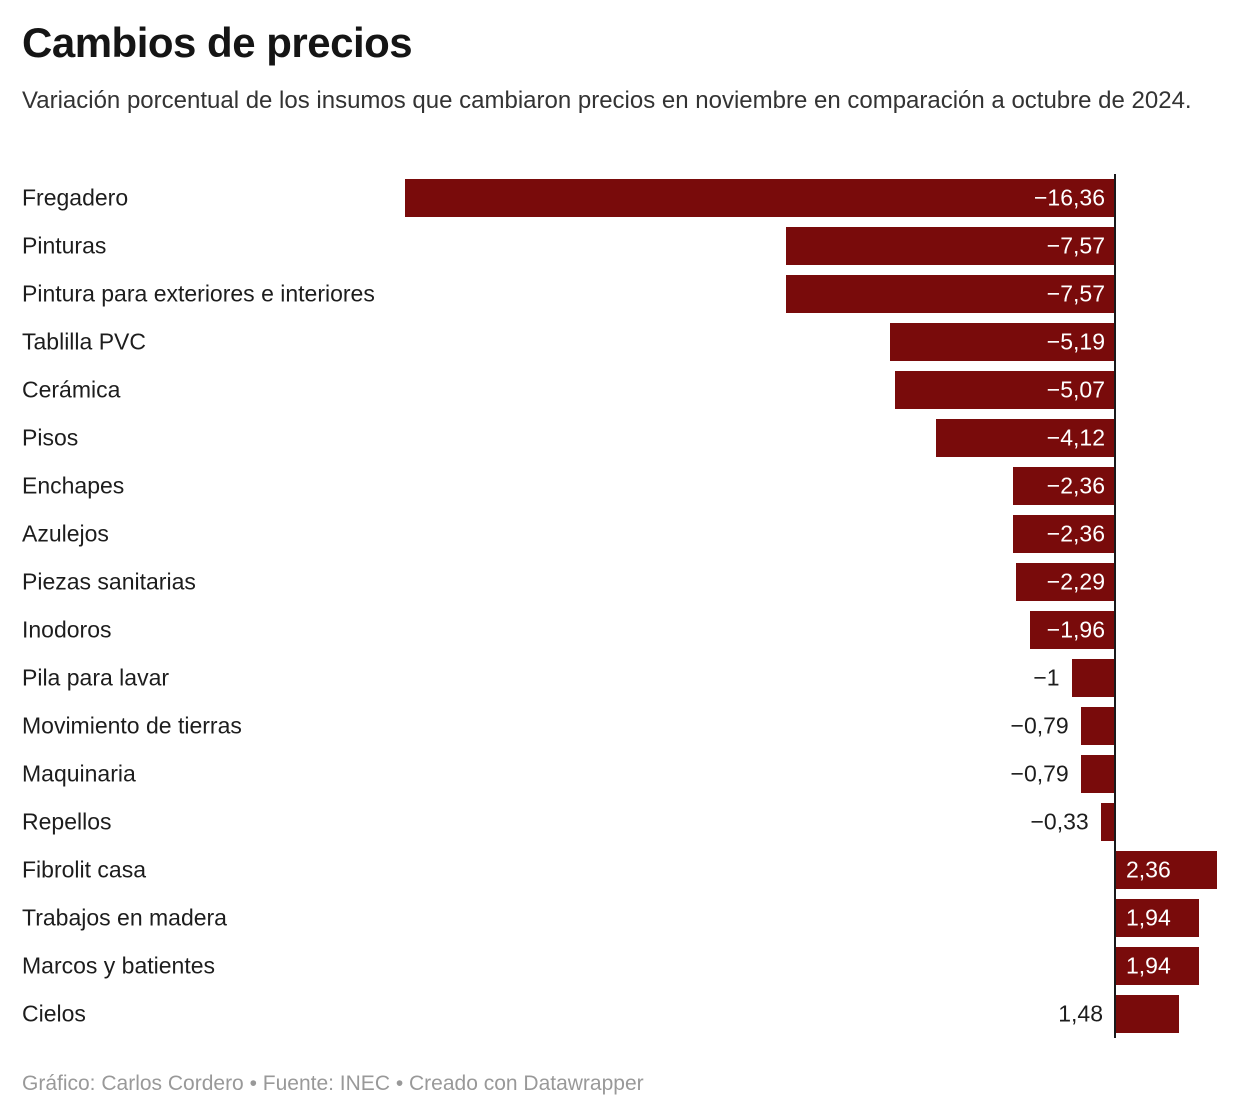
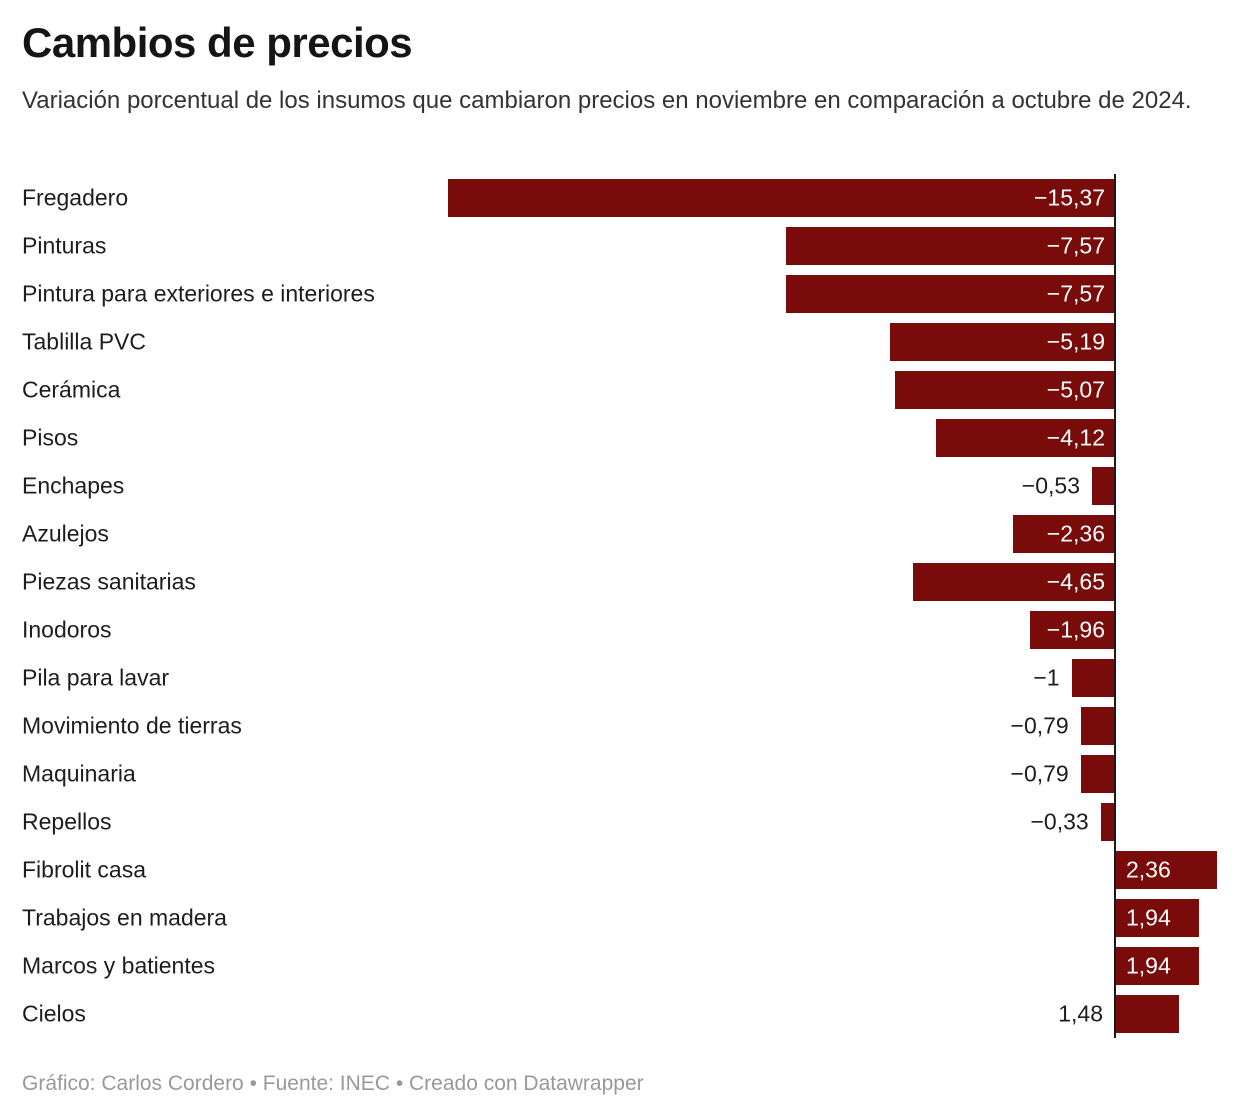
Fregadero: −16,36 -> −15,37
Enchapes: −2,36 -> −0,53
Piezas sanitarias: −2,29 -> −4,65
